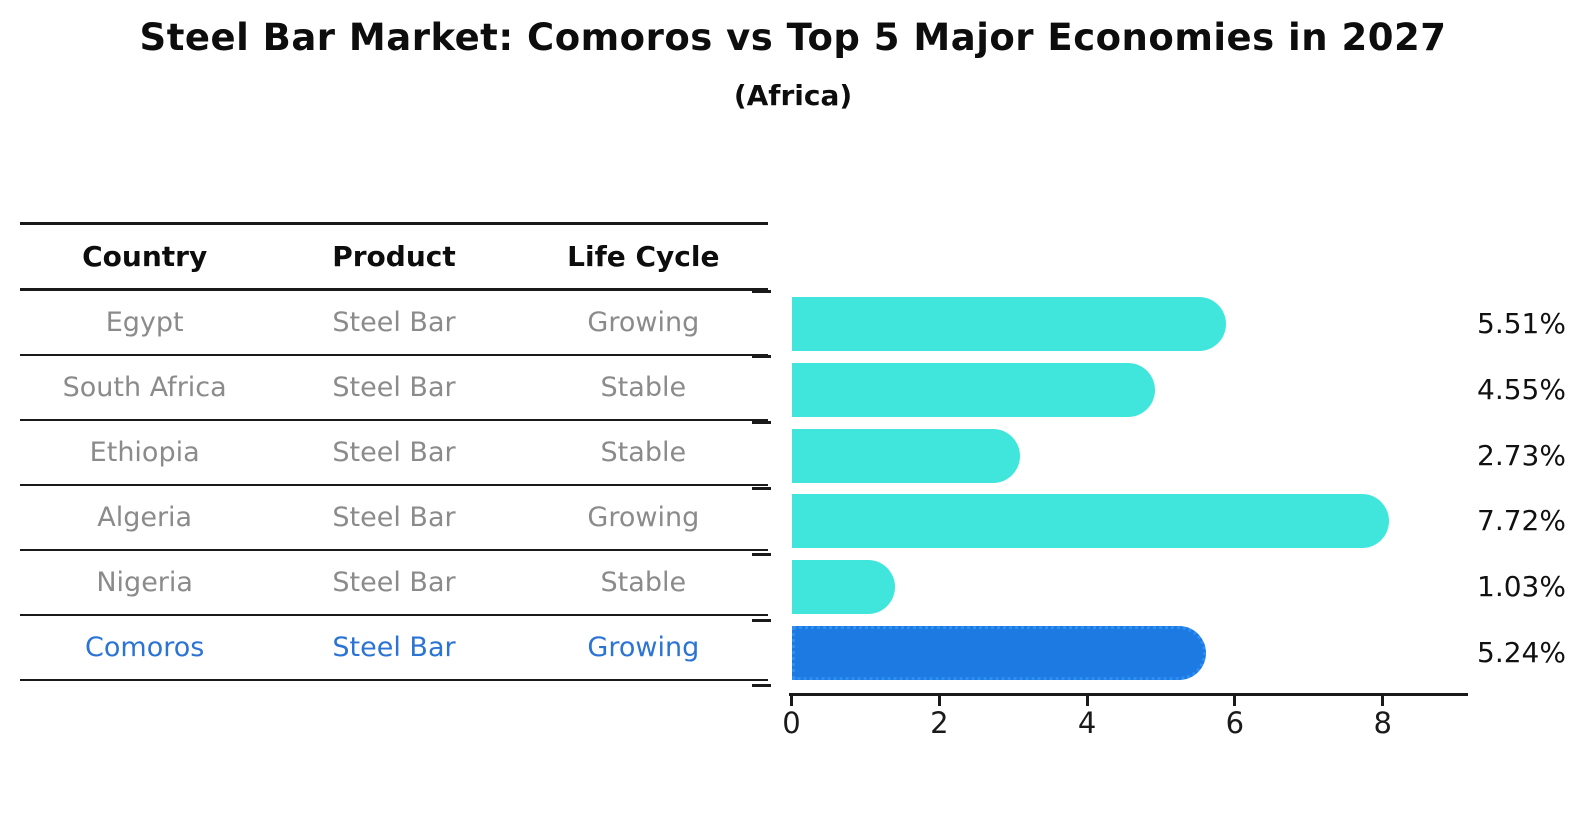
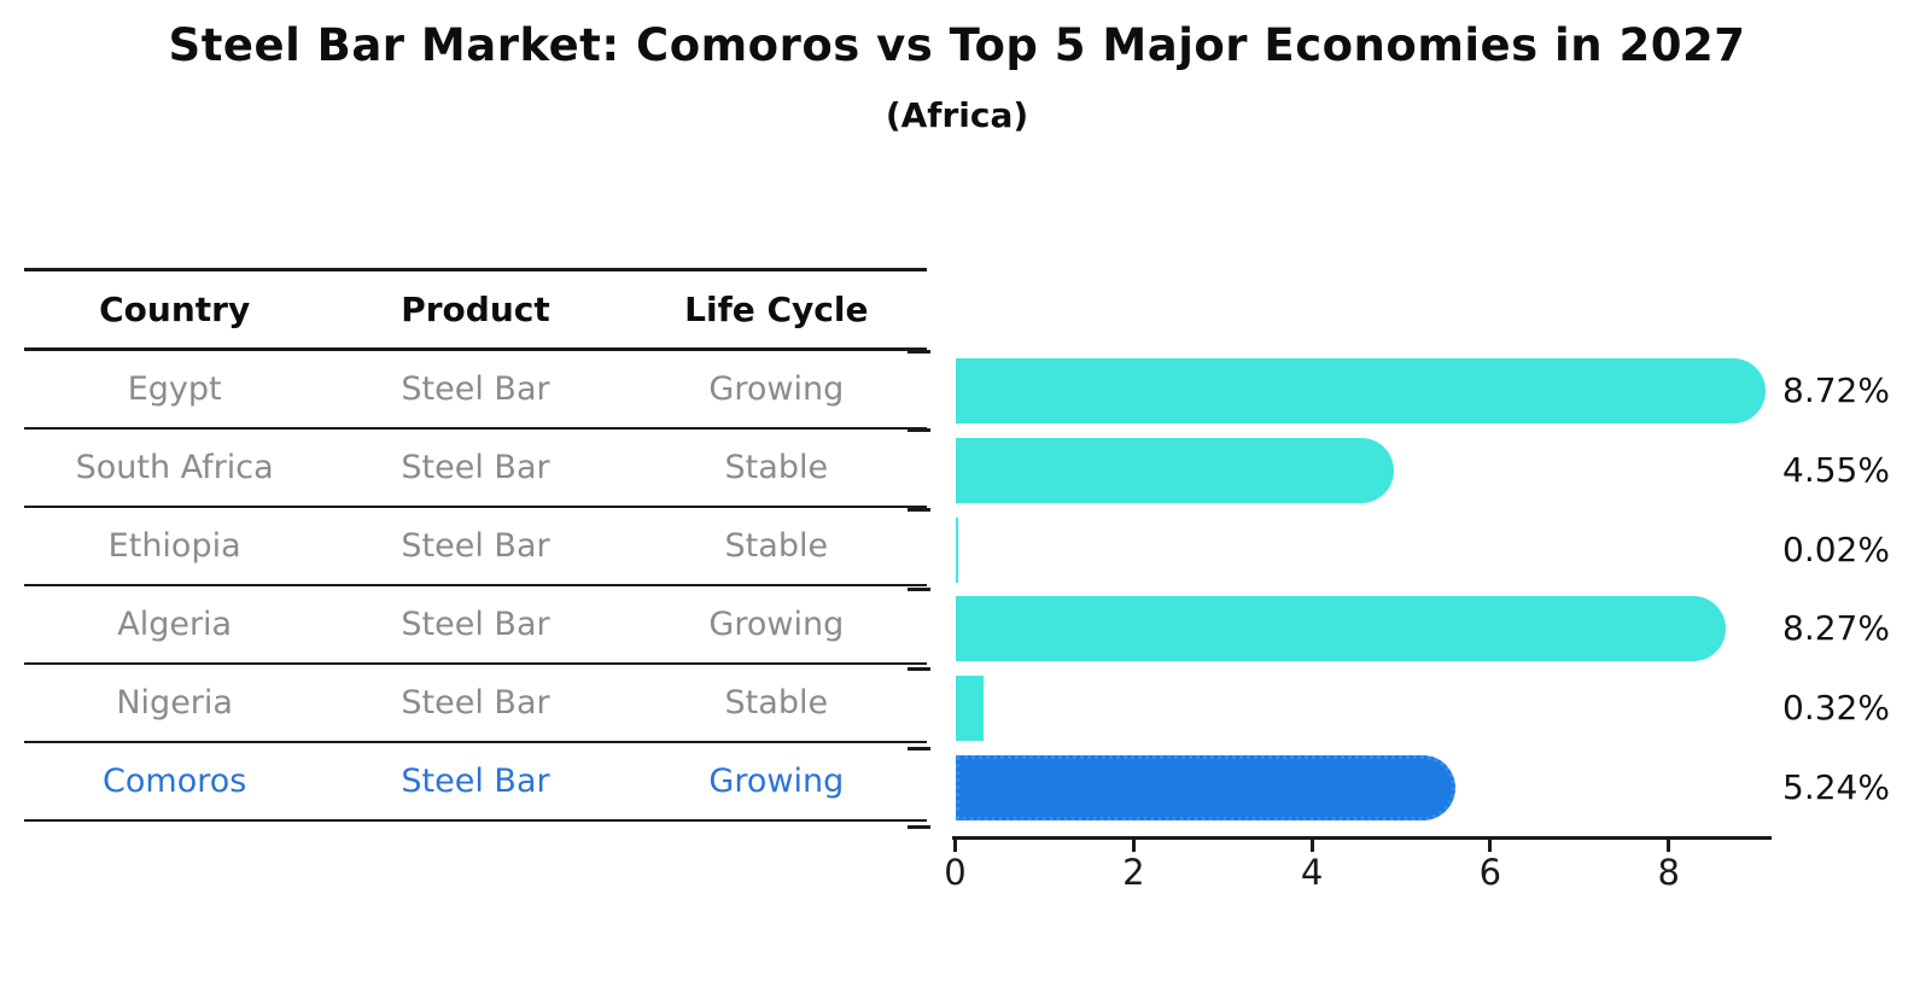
Egypt: 5.51% -> 8.72%
Ethiopia: 2.73% -> 0.02%
Algeria: 7.72% -> 8.27%
Nigeria: 1.03% -> 0.32%
